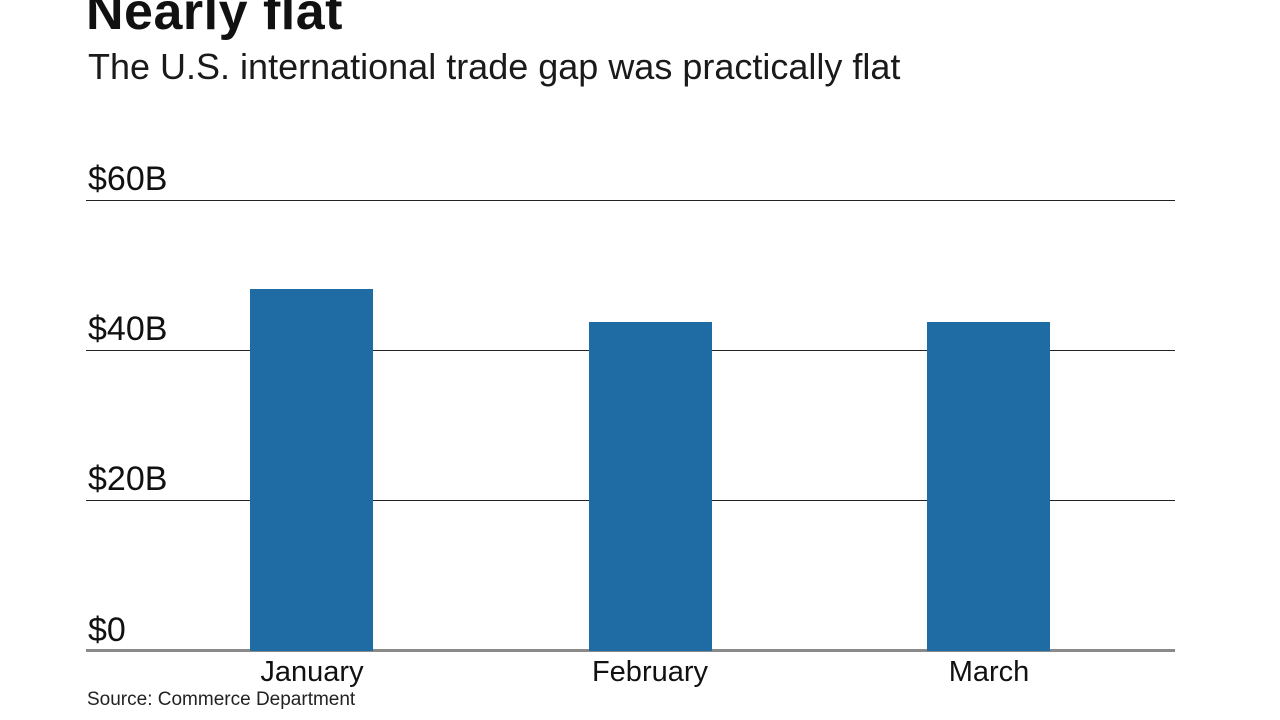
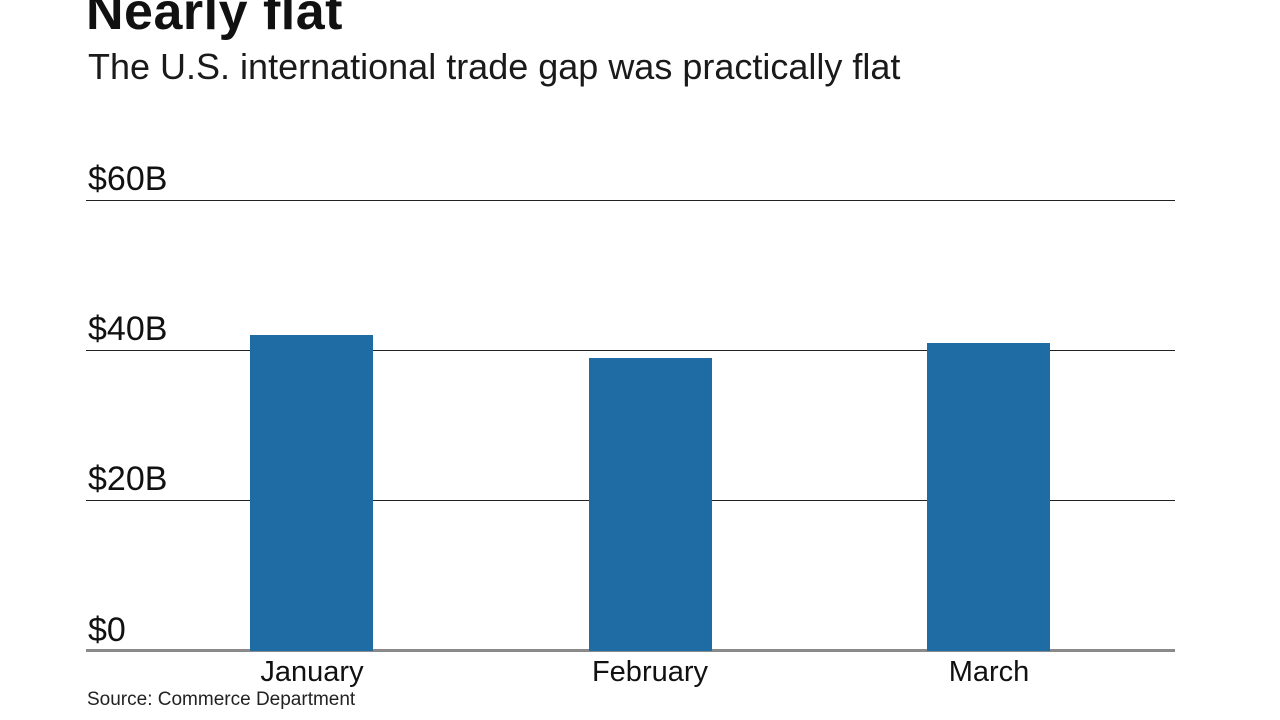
January: $48B -> $42B
February: $44B -> $39B
March: $44B -> $41B
